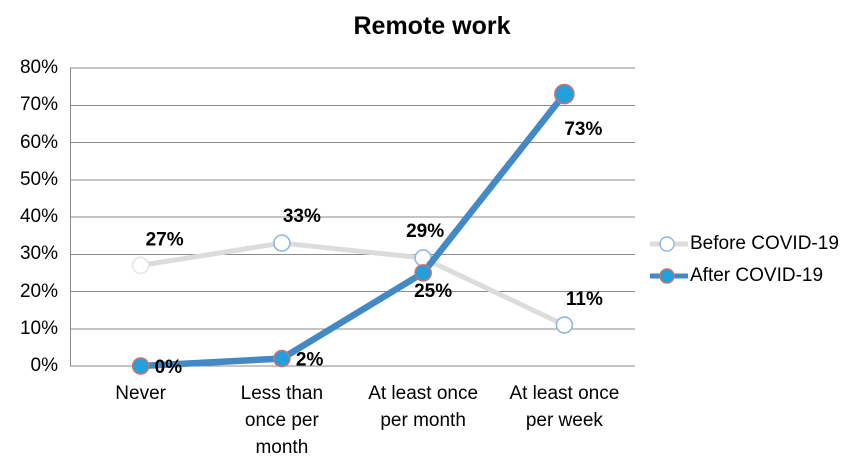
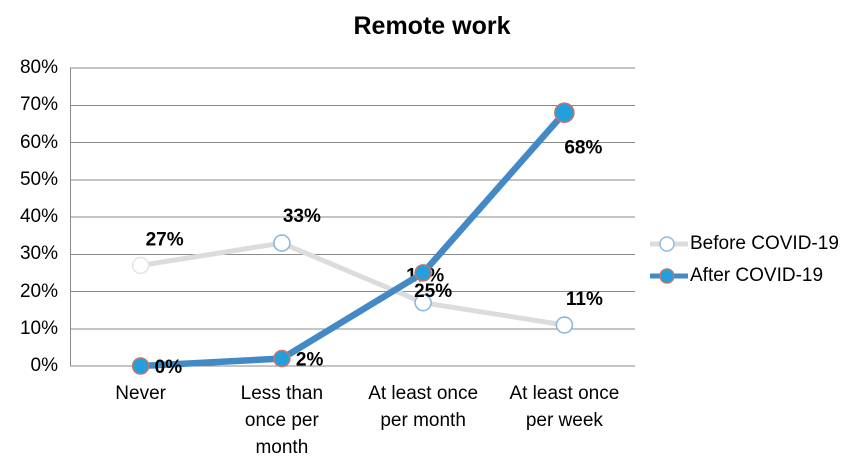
Before COVID-19/At least once per month: 29% -> 17%
After COVID-19/At least once per week: 73% -> 68%
